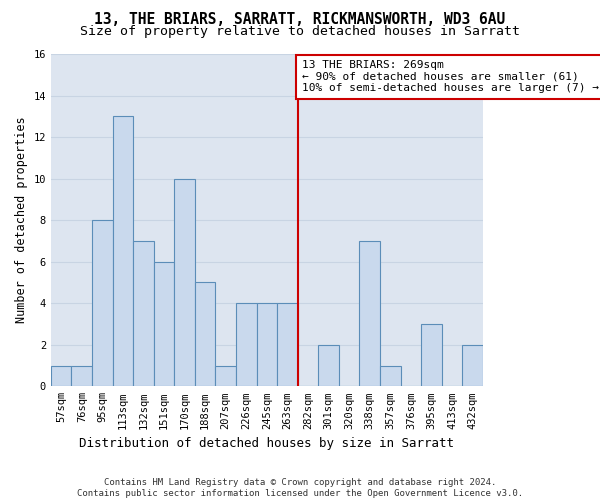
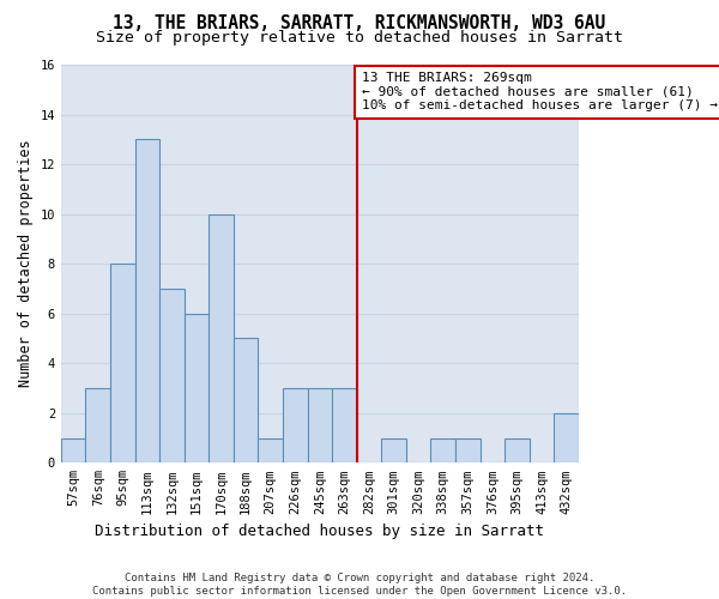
76sqm: 1 -> 3
226sqm: 4 -> 3
245sqm: 4 -> 3
263sqm: 4 -> 3
301sqm: 2 -> 1
338sqm: 7 -> 1
395sqm: 3 -> 1
